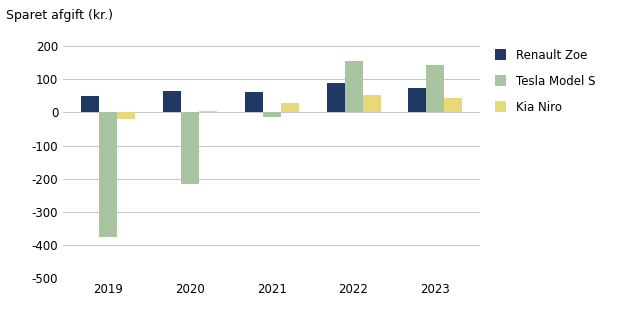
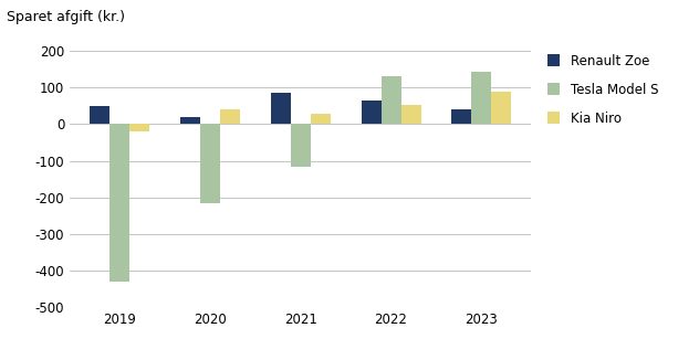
Tesla Model S/2019: -375 -> -430
Renault Zoe/2020: 65 -> 20
Kia Niro/2020: 5 -> 40
Renault Zoe/2021: 62 -> 85
Tesla Model S/2021: -15 -> -115
Renault Zoe/2022: 88 -> 65
Tesla Model S/2022: 155 -> 130
Renault Zoe/2023: 75 -> 40
Kia Niro/2023: 45 -> 90
